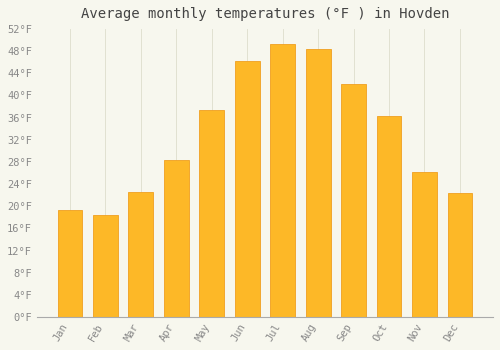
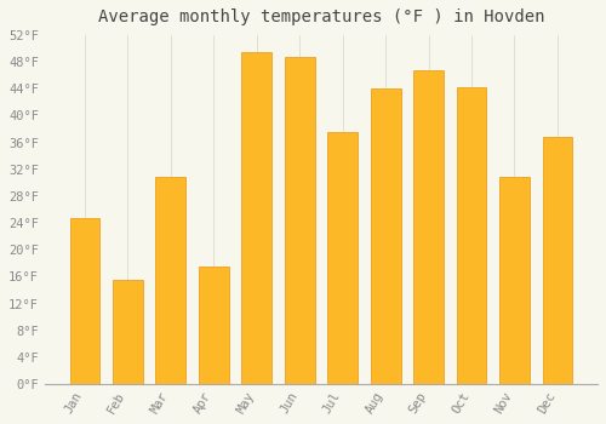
Jan: 19.4°F -> 24.8°F
Feb: 18.5°F -> 15.6°F
Mar: 22.5°F -> 30.8°F
Apr: 28.4°F -> 17.6°F
May: 37.4°F -> 49.4°F
Jun: 46.2°F -> 48.8°F
Jul: 49.3°F -> 37.6°F
Aug: 48.4°F -> 44.0°F
Sep: 42.1°F -> 46.8°F
Oct: 36.3°F -> 44.2°F
Nov: 26.1°F -> 30.8°F
Dec: 22.3°F -> 36.8°F
